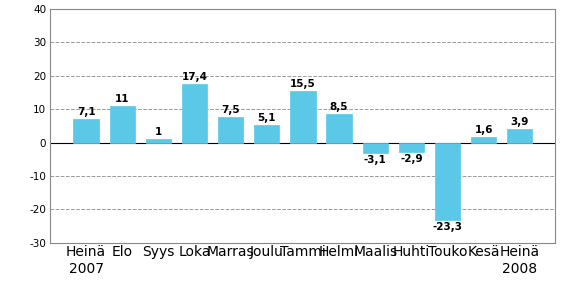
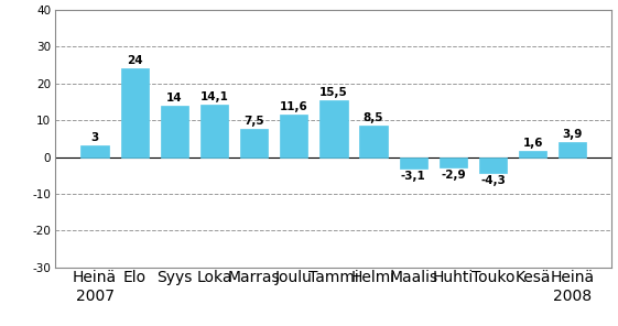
Heinä 2007: 7,1 -> 3
Elo: 11 -> 24
Syys: 1 -> 14
Loka: 17,4 -> 14,1
Joulu: 5,1 -> 11,6
Touko: -23,3 -> -4,3
